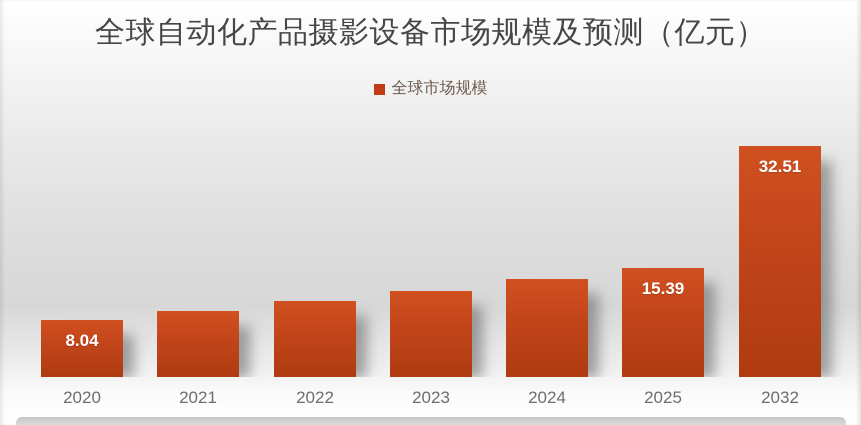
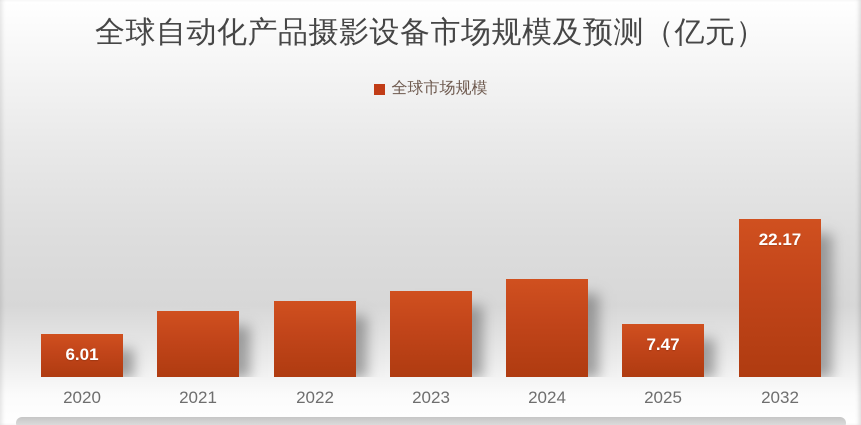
2020: 8.04 -> 6.01
2025: 15.39 -> 7.47
2032: 32.51 -> 22.17
